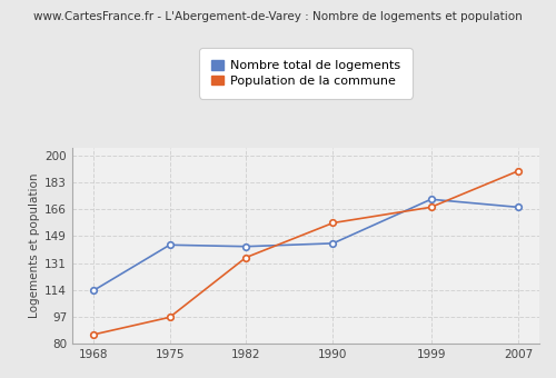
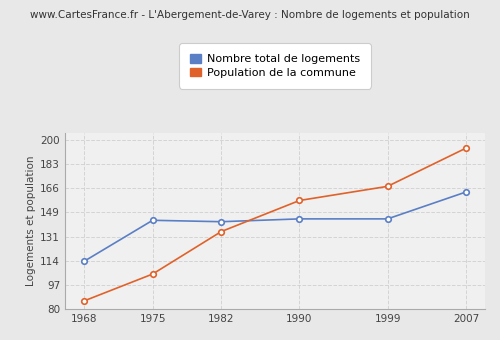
Population de la commune/1975: 97 -> 105
Nombre total de logements/1999: 172 -> 144
Nombre total de logements/2007: 167 -> 163
Population de la commune/2007: 190 -> 194
